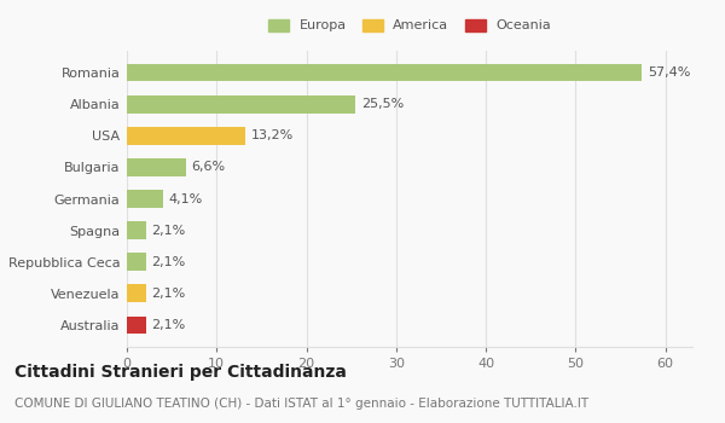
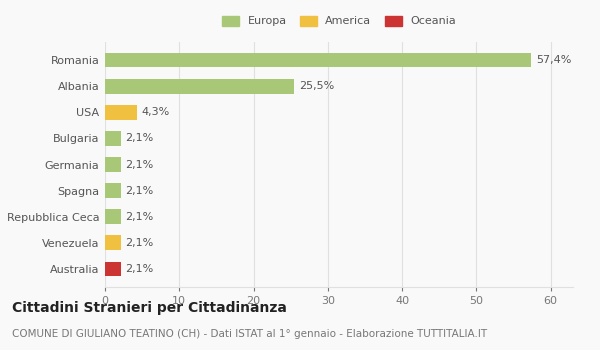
USA: 13,2% -> 4,3%
Bulgaria: 6,6% -> 2,1%
Germania: 4,1% -> 2,1%
